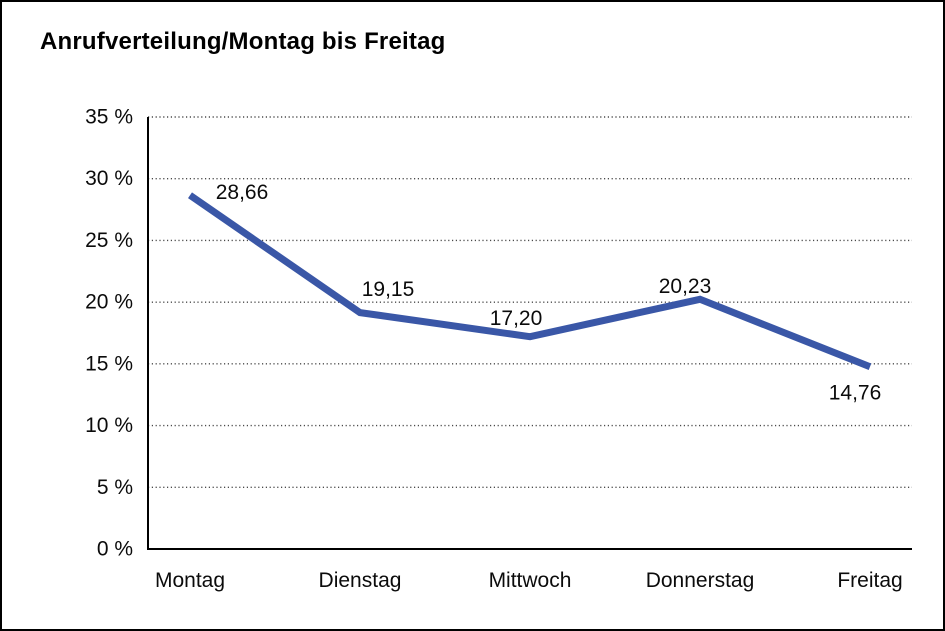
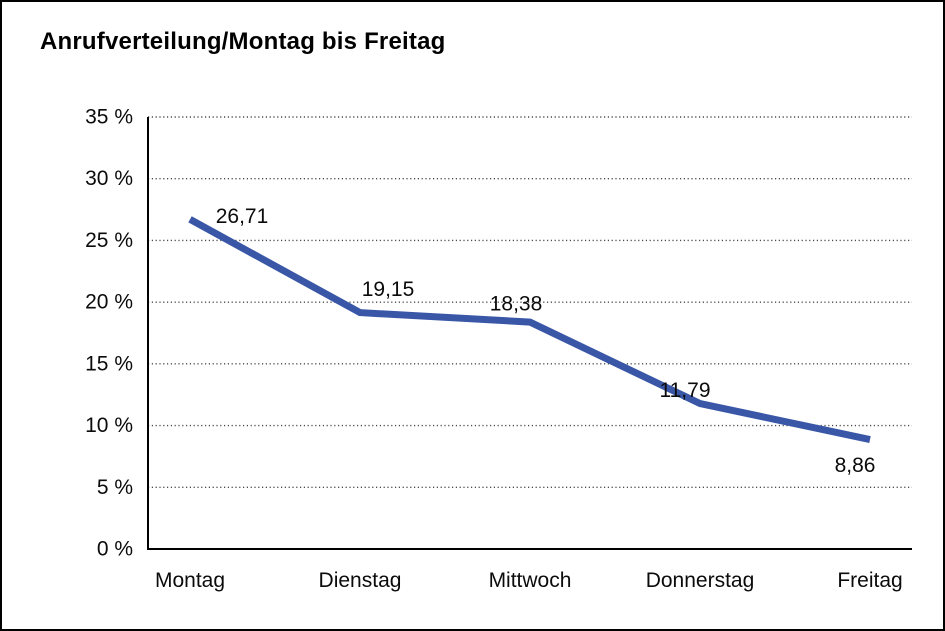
Montag: 28,66 -> 26,71
Mittwoch: 17,20 -> 18,38
Donnerstag: 20,23 -> 11,79
Freitag: 14,76 -> 8,86
